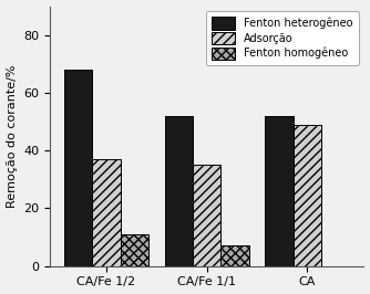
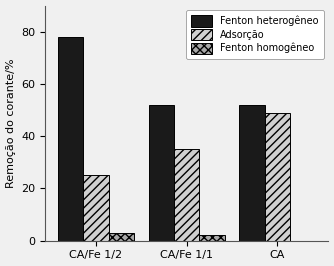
Fenton heterogêneo/CA/Fe 1/2: 68 -> 78
Adsorção/CA/Fe 1/2: 37 -> 25
Fenton homogêneo/CA/Fe 1/2: 11 -> 3
Fenton homogêneo/CA/Fe 1/1: 7 -> 2
